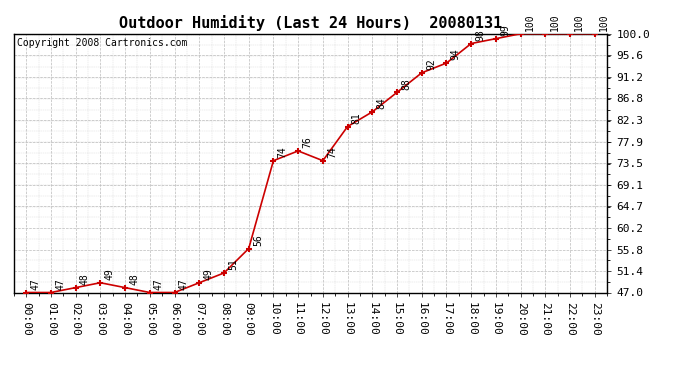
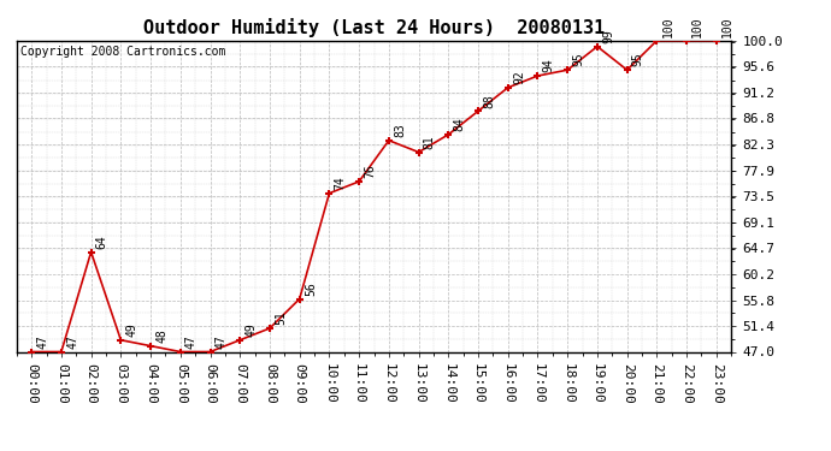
02:00: 48 -> 64
12:00: 74 -> 83
18:00: 98 -> 95
20:00: 100 -> 95
